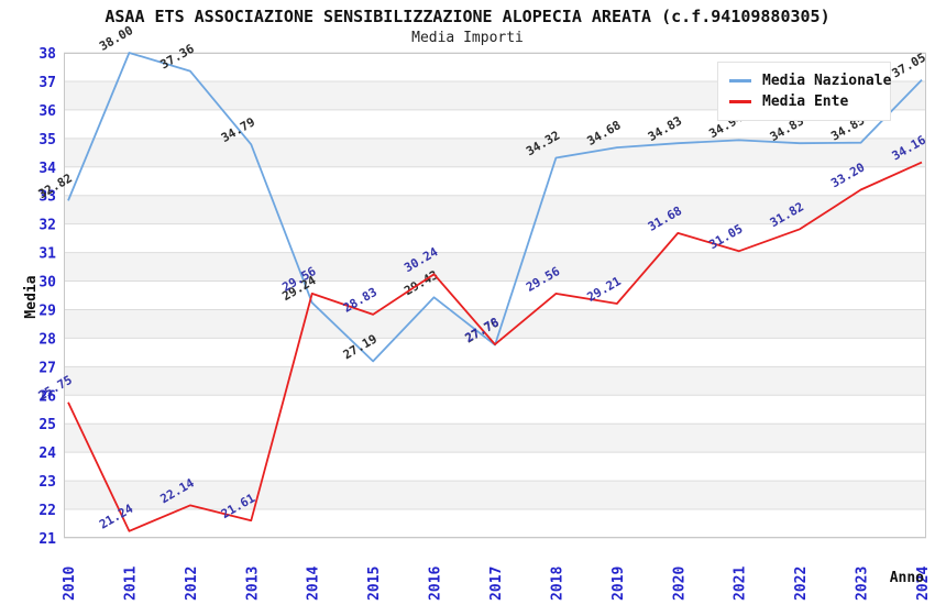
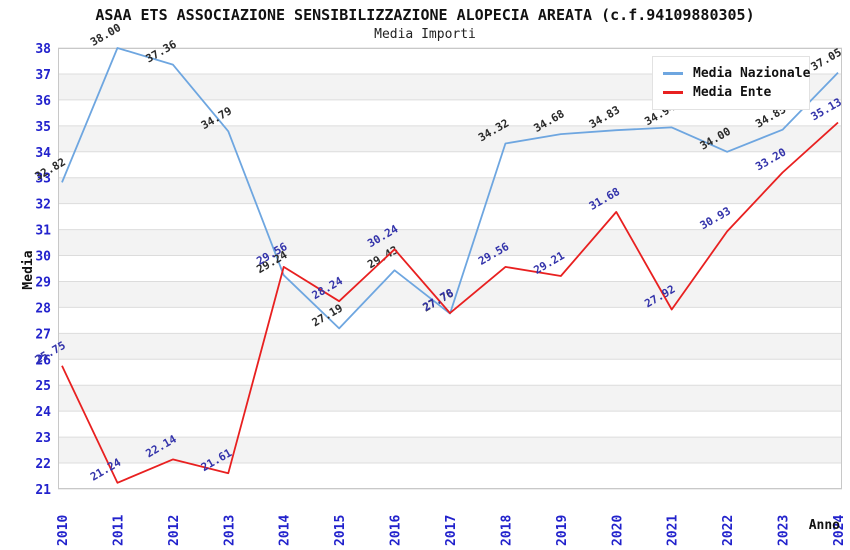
Media Ente/2015: 28.83 -> 28.24
Media Ente/2021: 31.05 -> 27.92
Media Nazionale/2022: 34.83 -> 34.00
Media Ente/2022: 31.82 -> 30.93
Media Ente/2024: 34.16 -> 35.13
